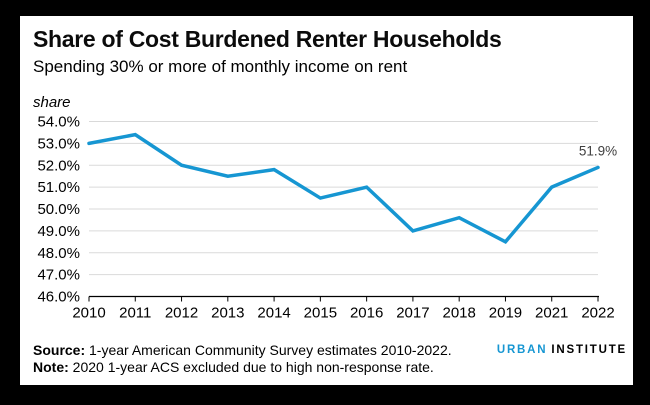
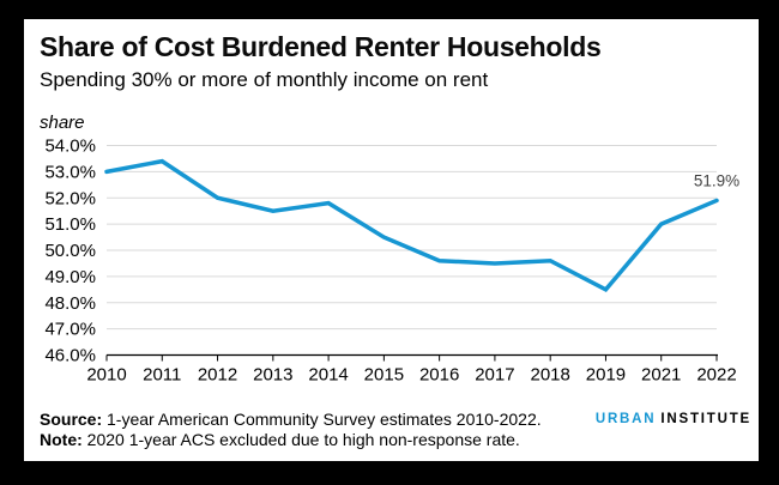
2016: 51.0% -> 49.6%
2017: 49.0% -> 49.5%
